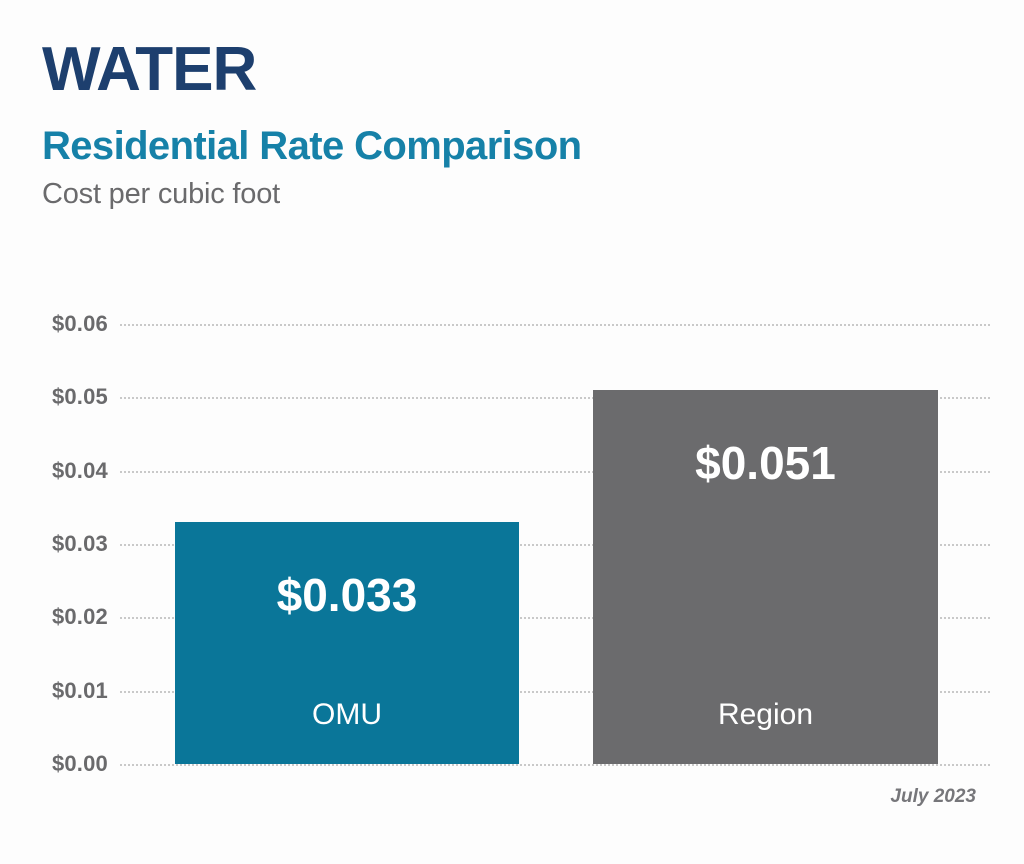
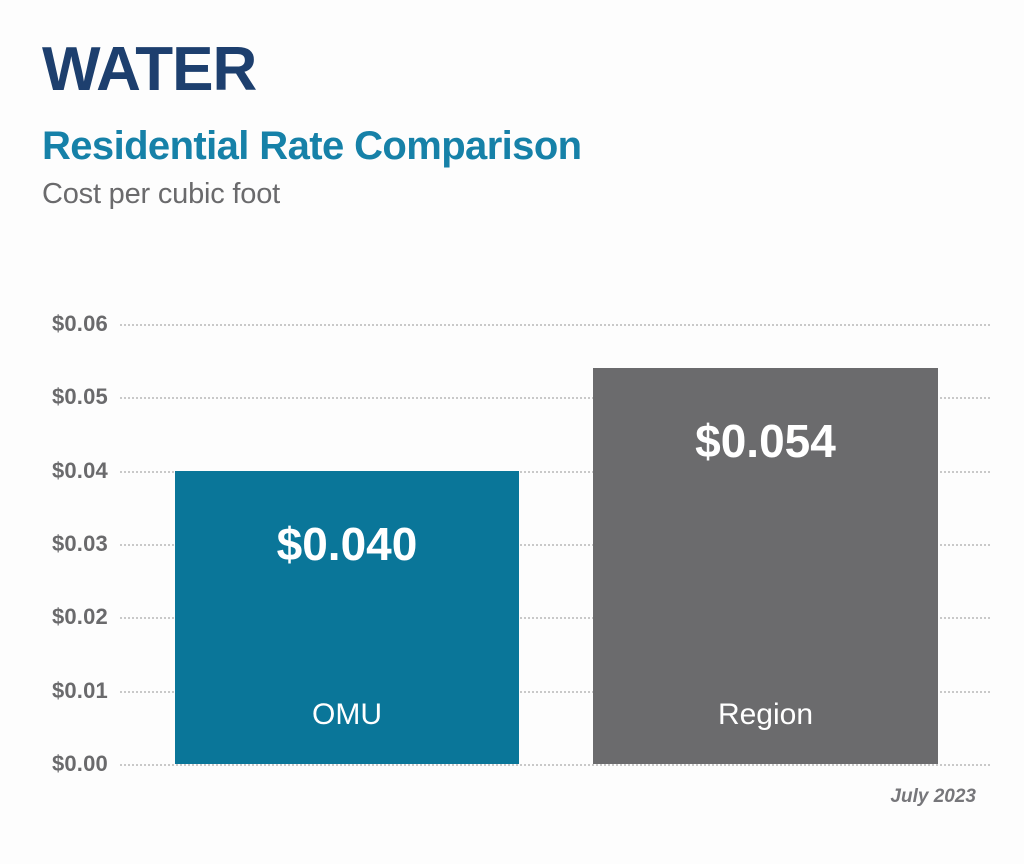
OMU: $0.033 -> $0.040
Region: $0.051 -> $0.054
